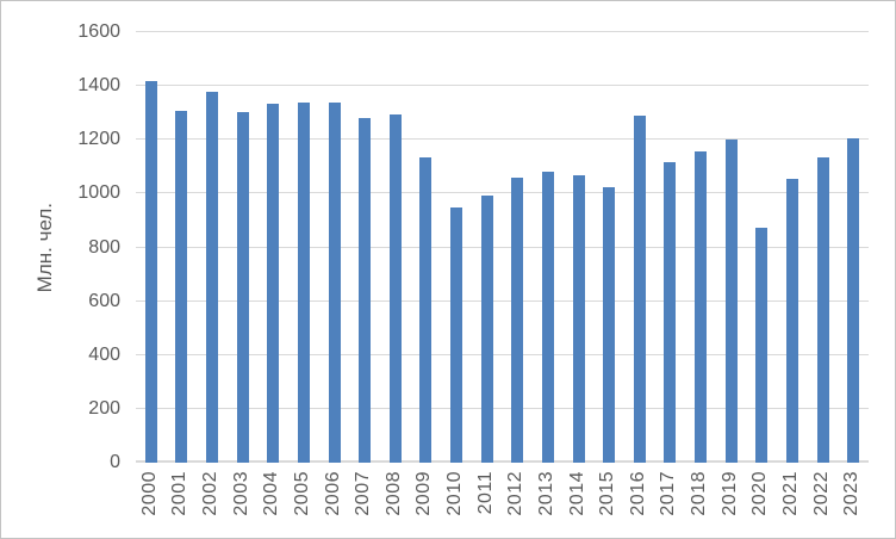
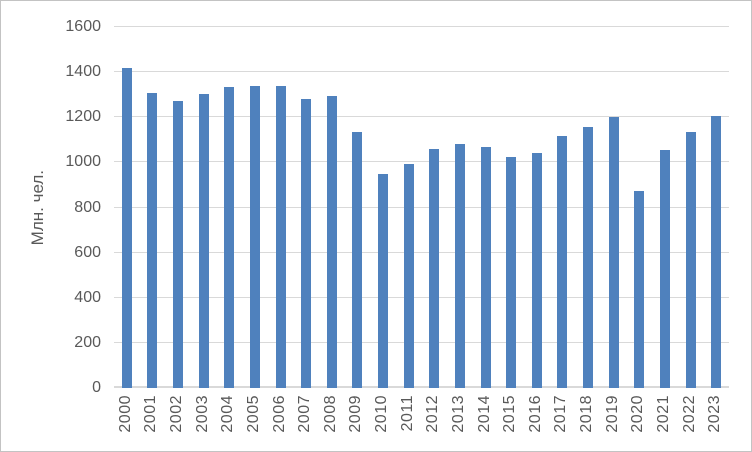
2002: 1380 -> 1270
2016: 1290 -> 1040
